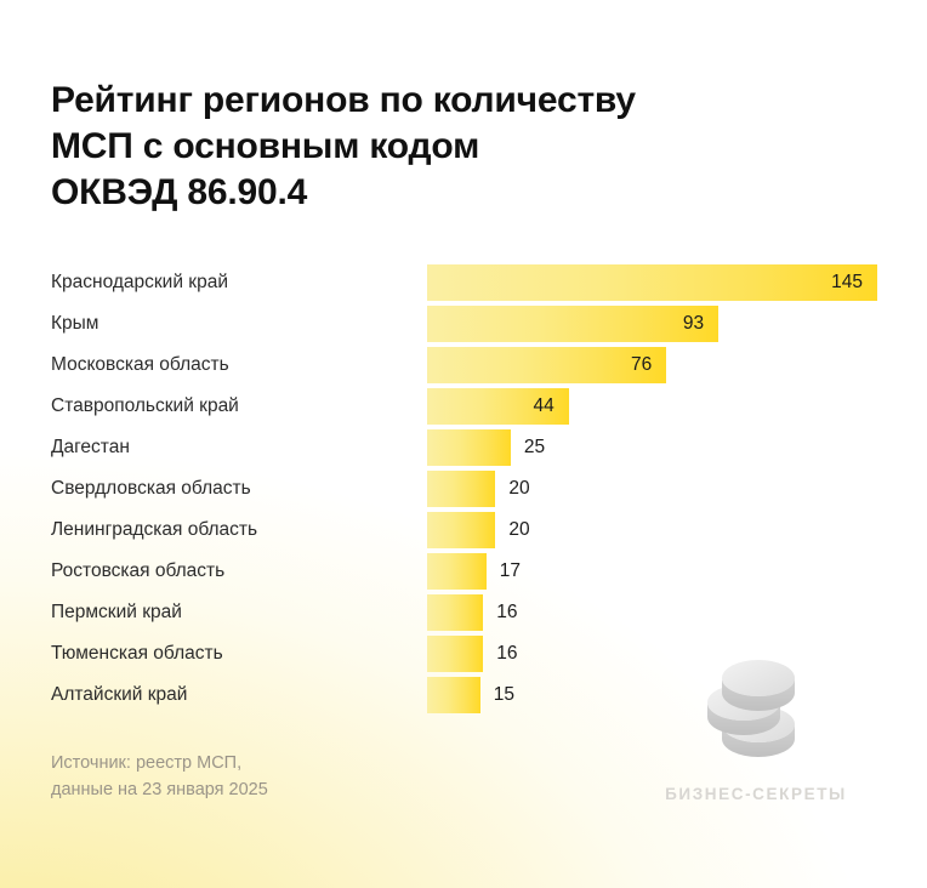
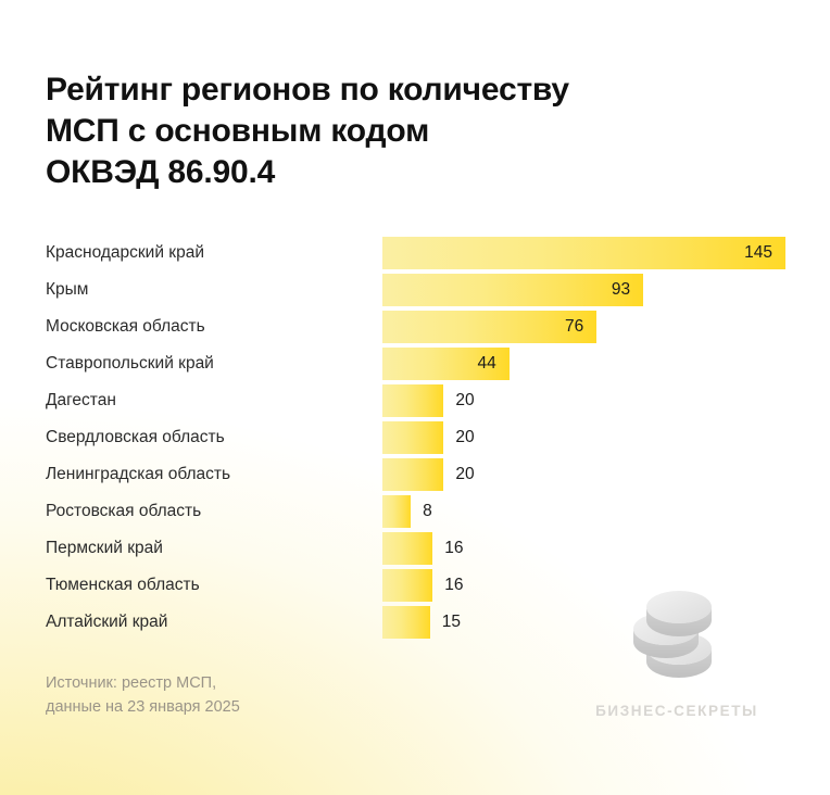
Дагестан: 25 -> 20
Ростовская область: 17 -> 8
